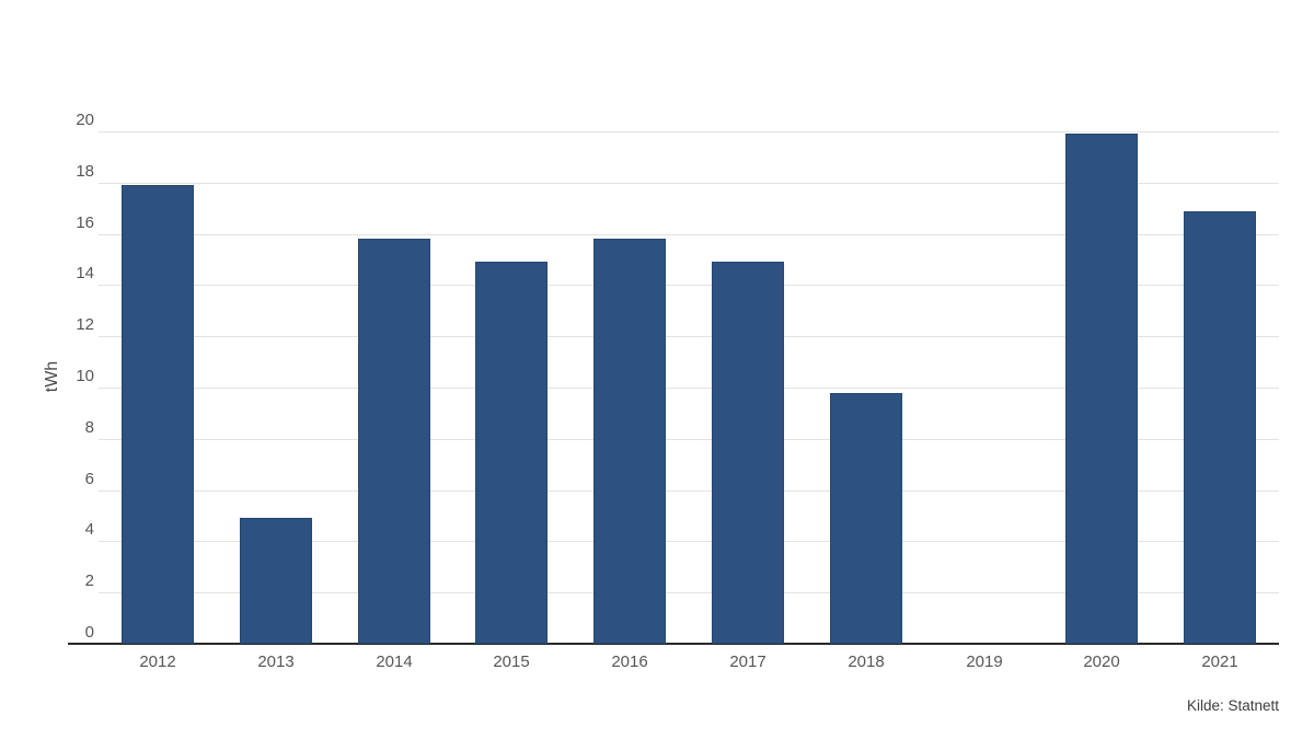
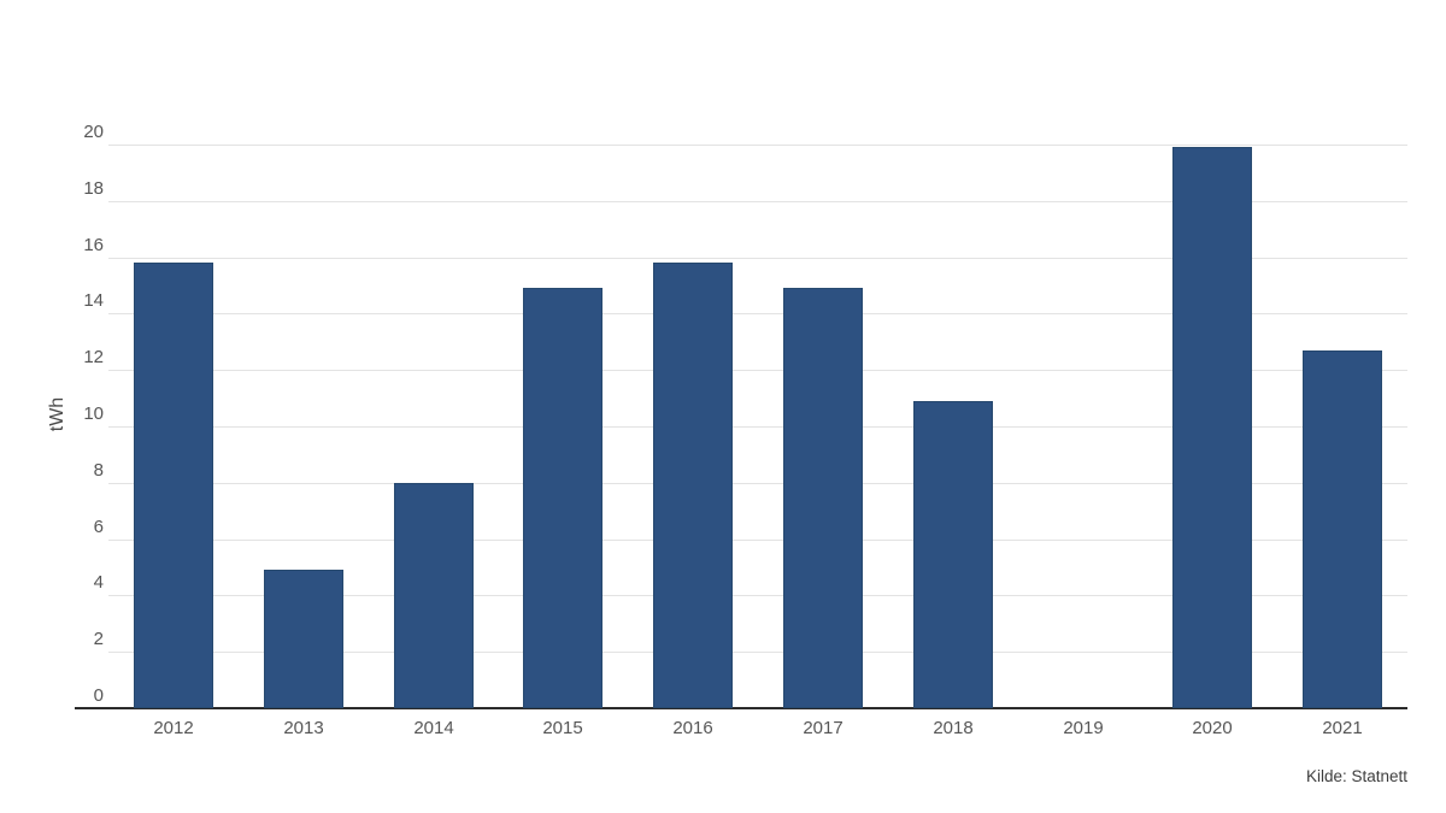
2012: 17.9 -> 15.8
2014: 15.8 -> 8.0
2018: 9.8 -> 10.9
2021: 16.9 -> 12.7
